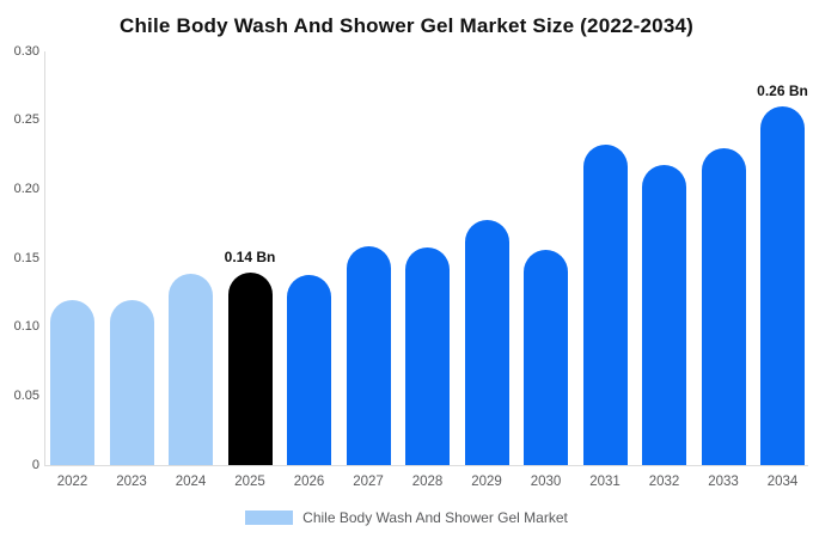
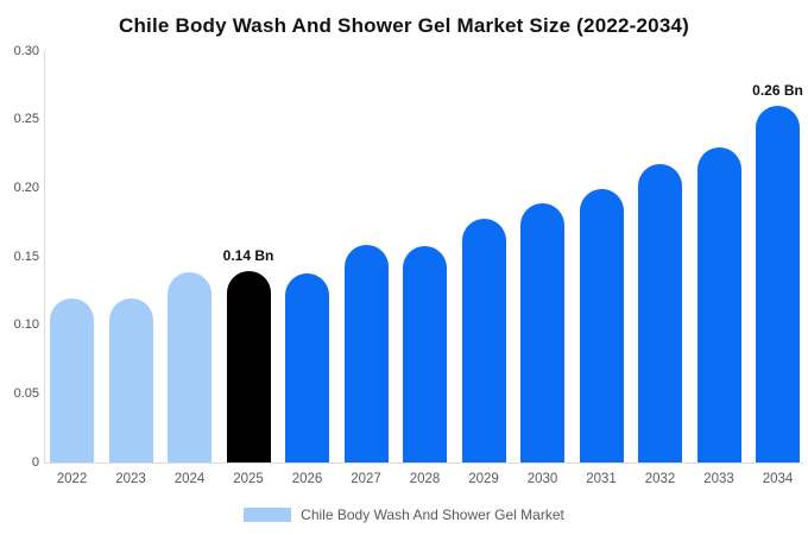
2030: 0.156 -> 0.189
2031: 0.232 -> 0.199
